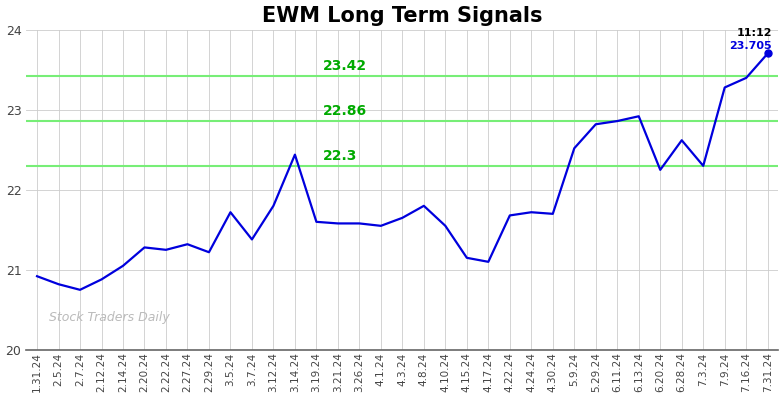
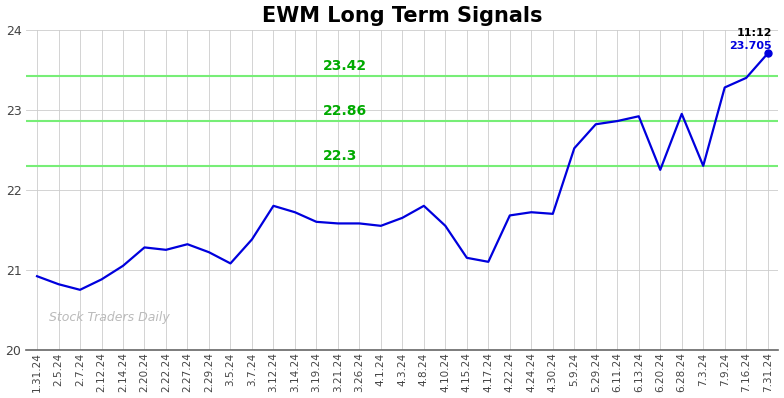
3.5.24: 21.72 -> 21.08
3.14.24: 22.44 -> 21.72
6.28.24: 22.62 -> 22.95
